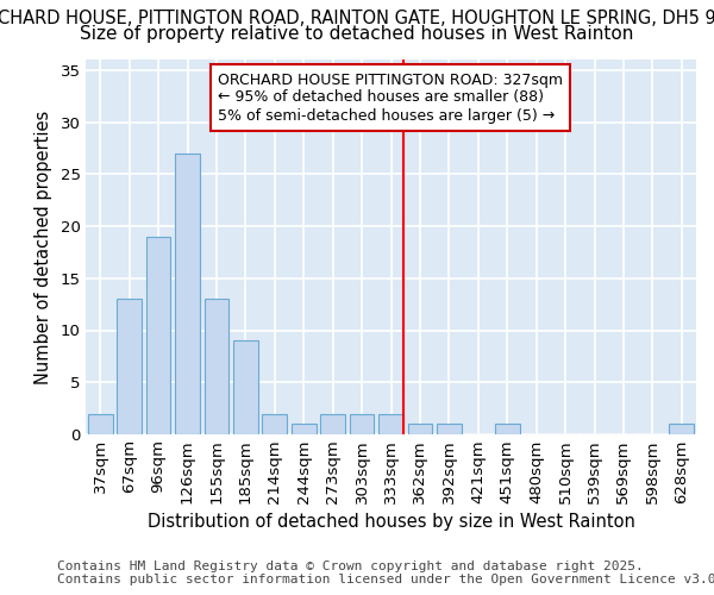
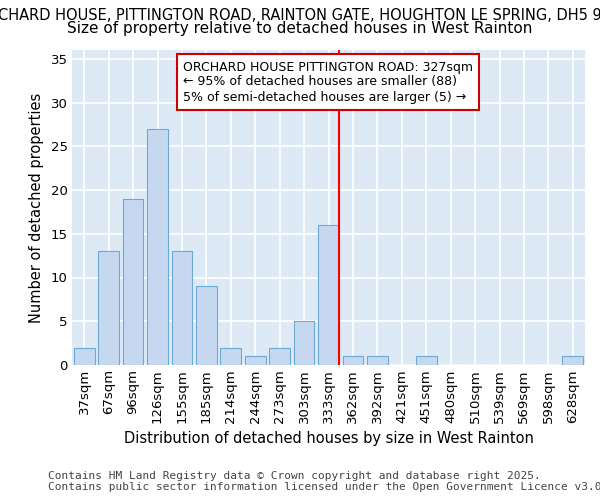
303sqm: 2 -> 5
333sqm: 2 -> 16
